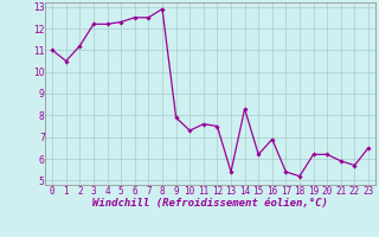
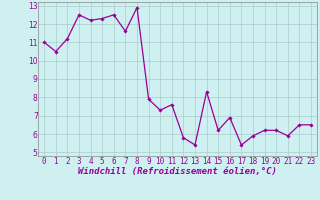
3: 12.2 -> 12.5
7: 12.5 -> 11.6
12: 7.5 -> 5.8
18: 5.2 -> 5.9
22: 5.7 -> 6.5
